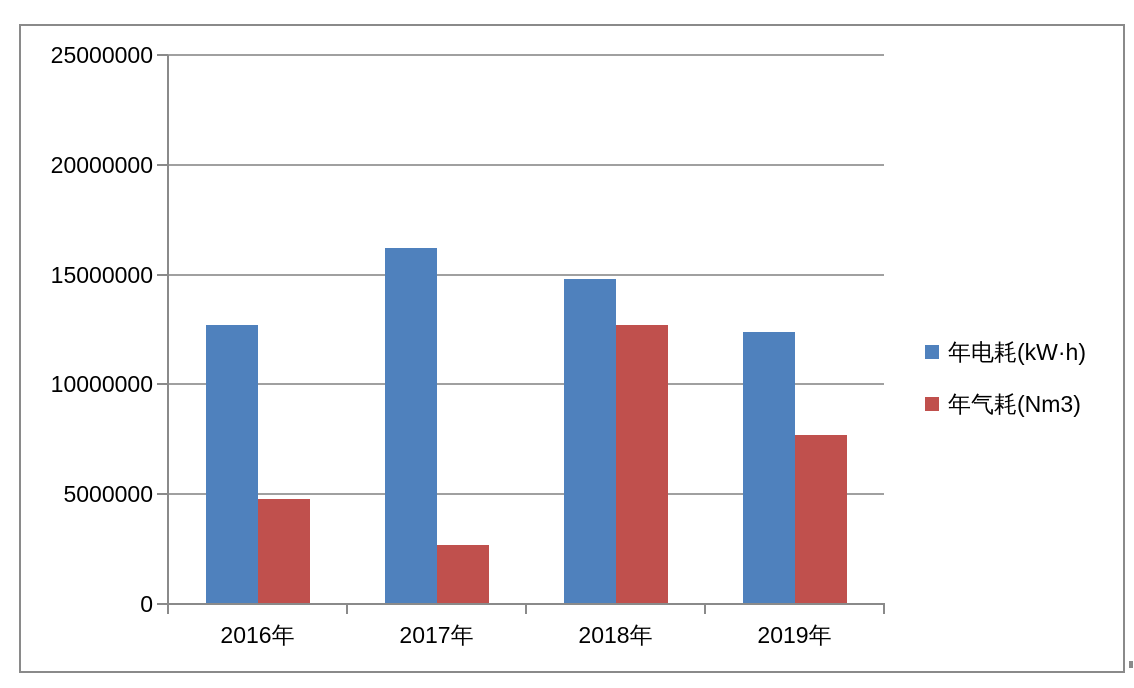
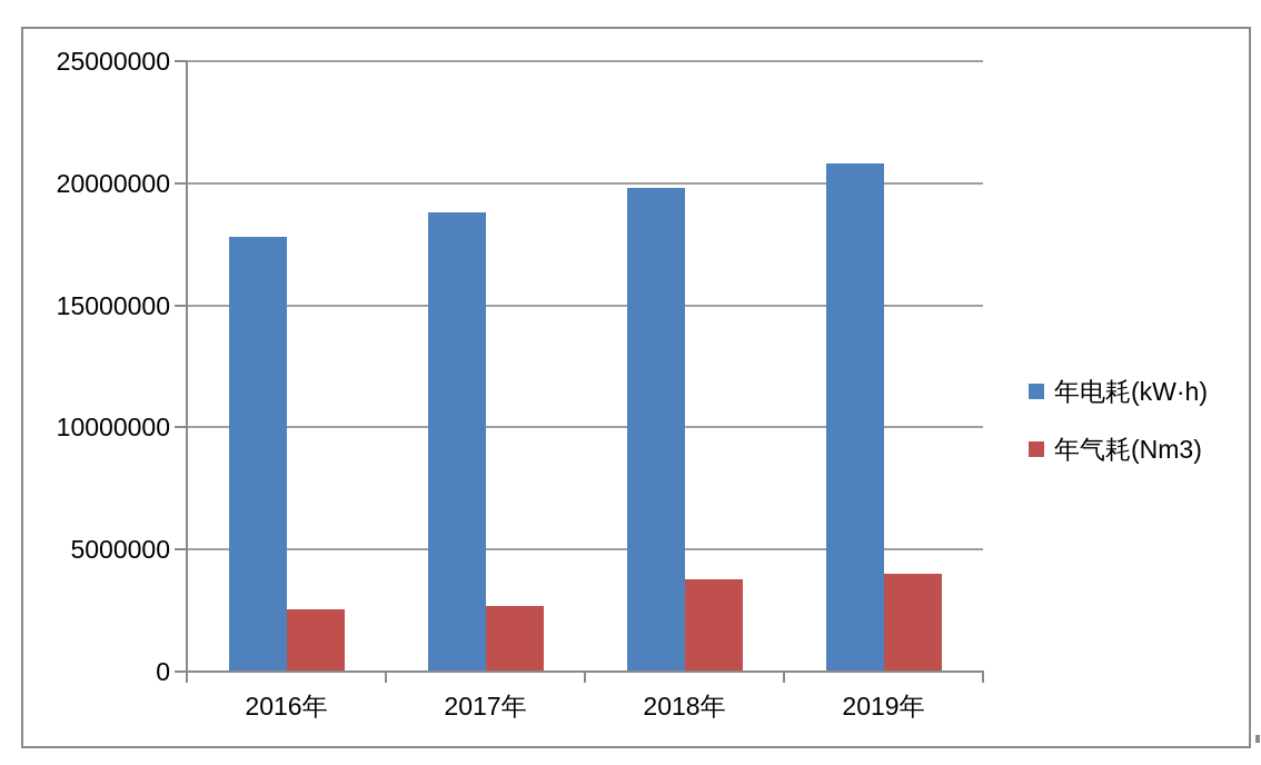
年电耗(kW·h)/2016年: 12700000 -> 17800000
年气耗(Nm3)/2016年: 4800000 -> 2600000
年电耗(kW·h)/2017年: 16200000 -> 18800000
年电耗(kW·h)/2018年: 14800000 -> 19800000
年气耗(Nm3)/2018年: 12700000 -> 3800000
年电耗(kW·h)/2019年: 12400000 -> 20800000
年气耗(Nm3)/2019年: 7700000 -> 4000000
